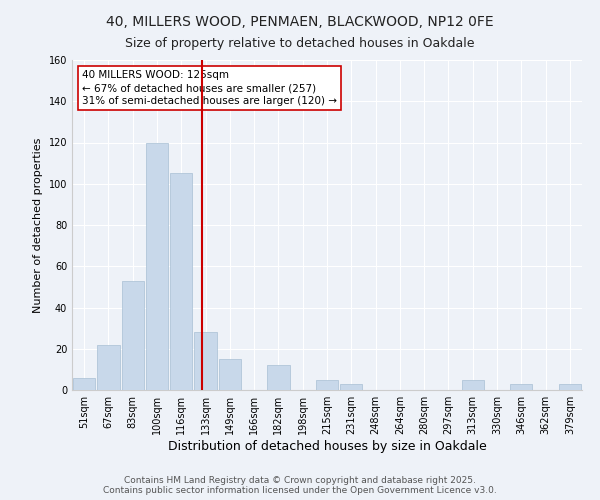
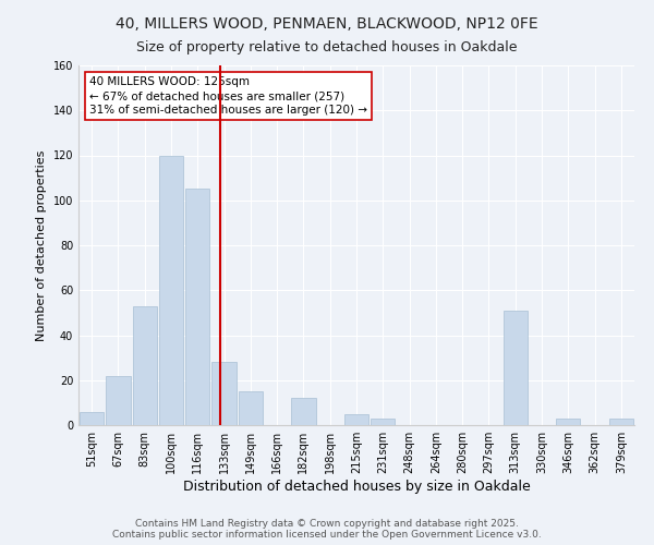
313sqm: 5 -> 51
